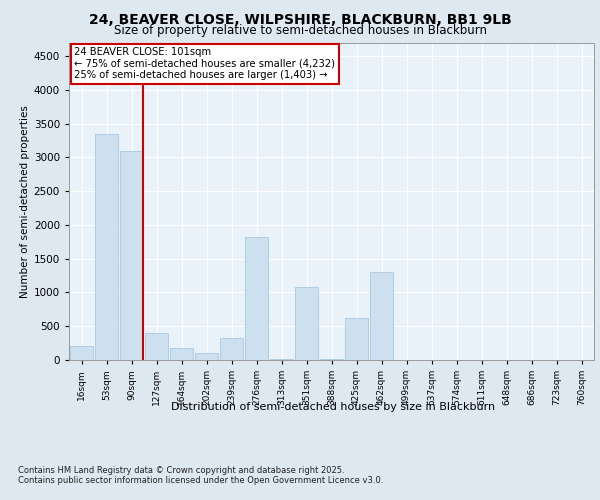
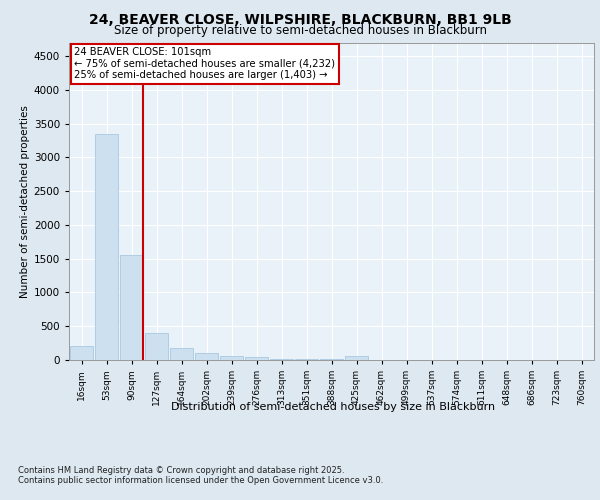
90sqm: 3100 -> 1550
239sqm: 320 -> 60
276sqm: 1820 -> 40
351sqm: 1080 -> 20
425sqm: 620 -> 60
462sqm: 1300 -> 0
